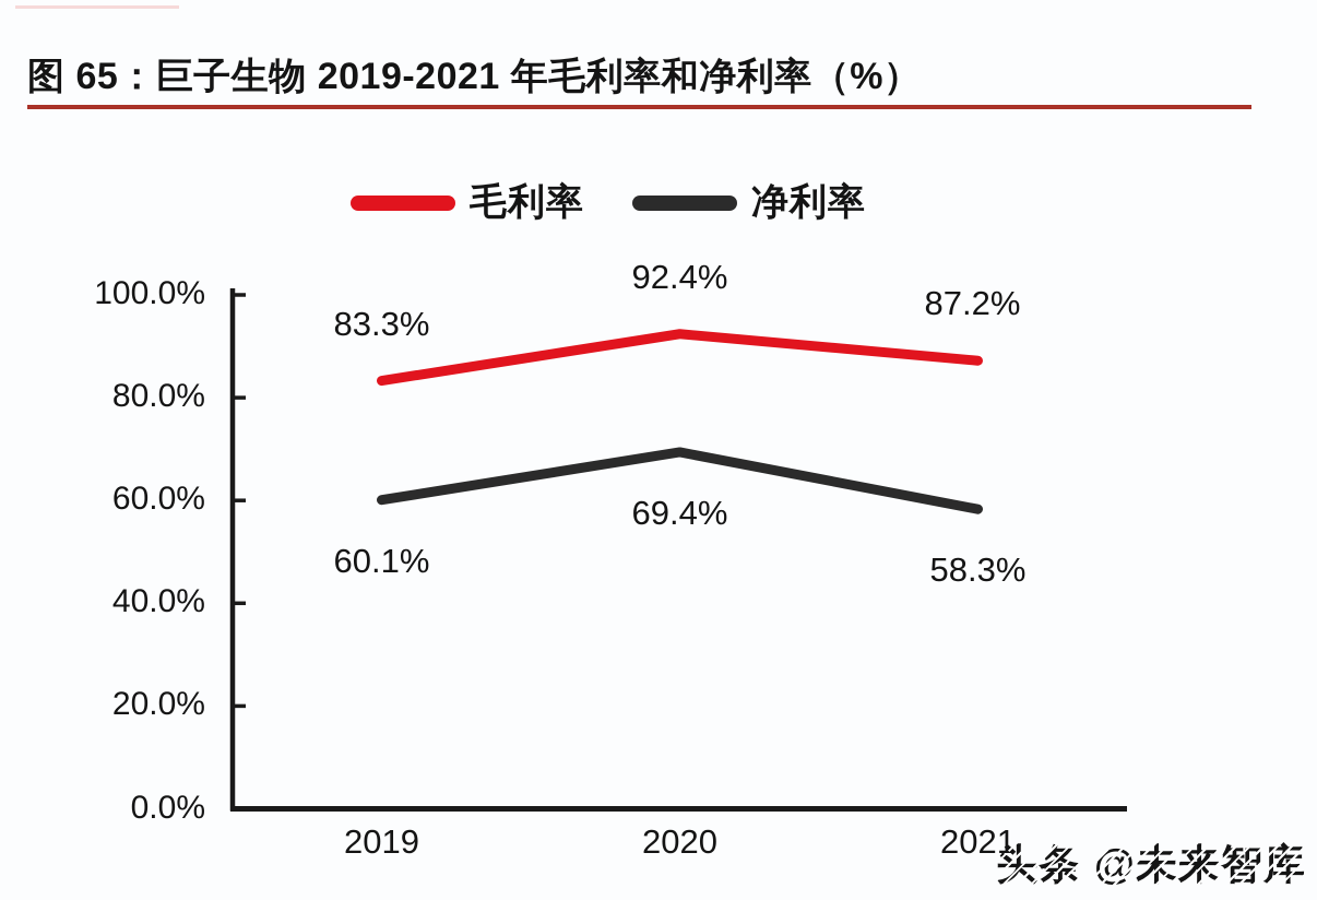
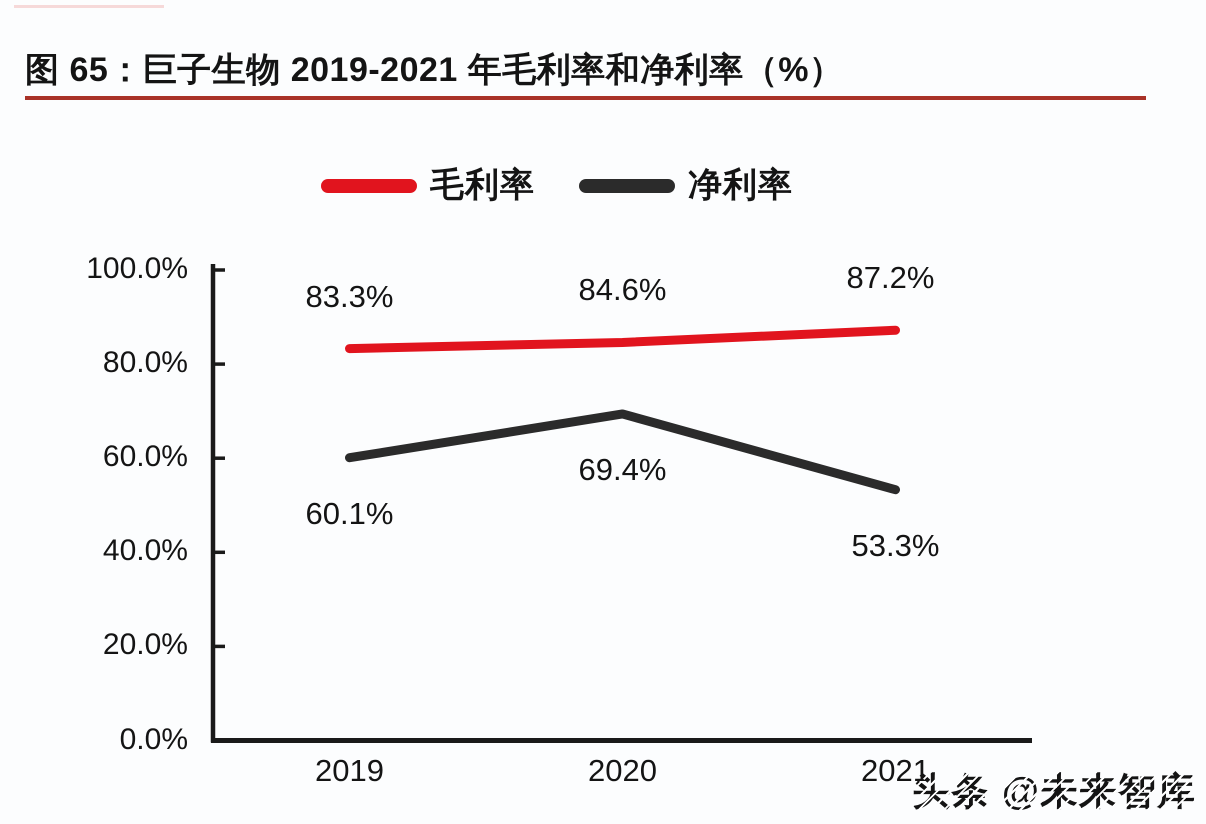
毛利率/2020: 92.4% -> 84.6%
净利率/2021: 58.3% -> 53.3%
